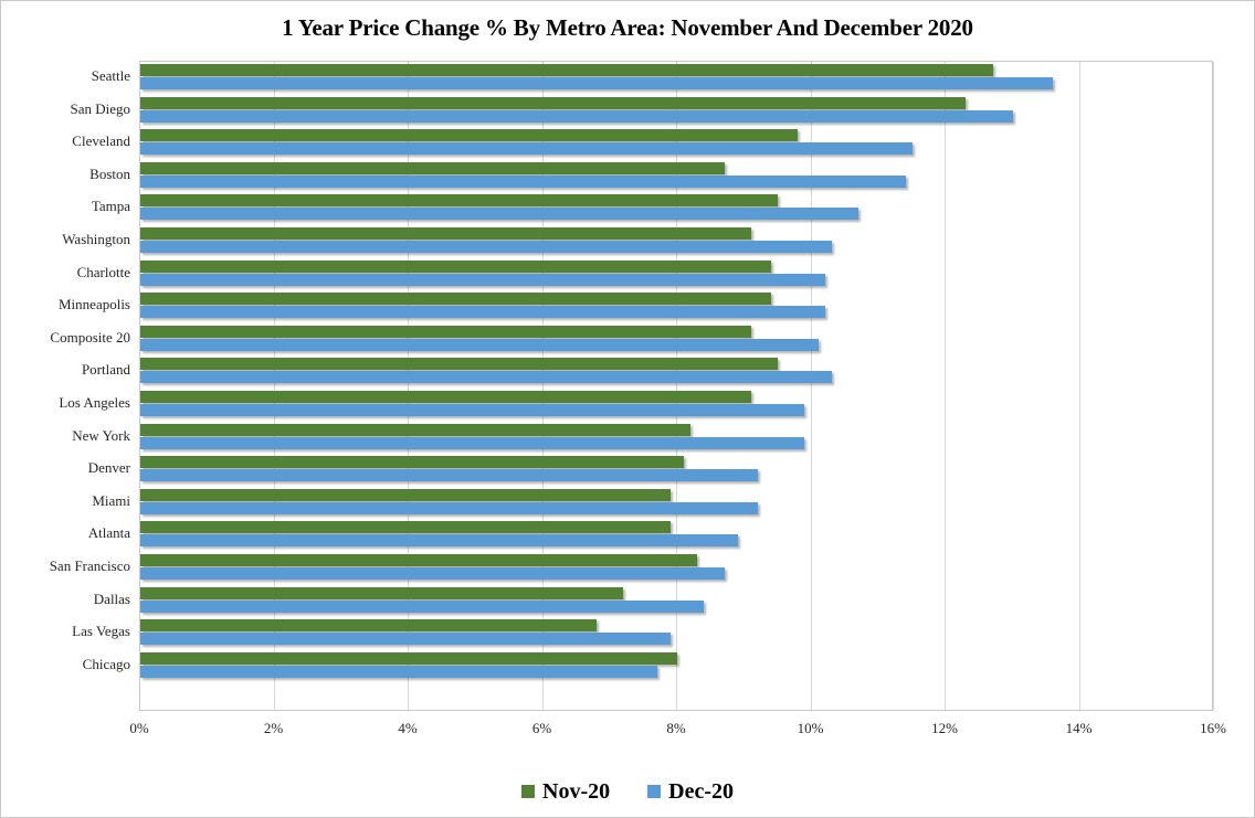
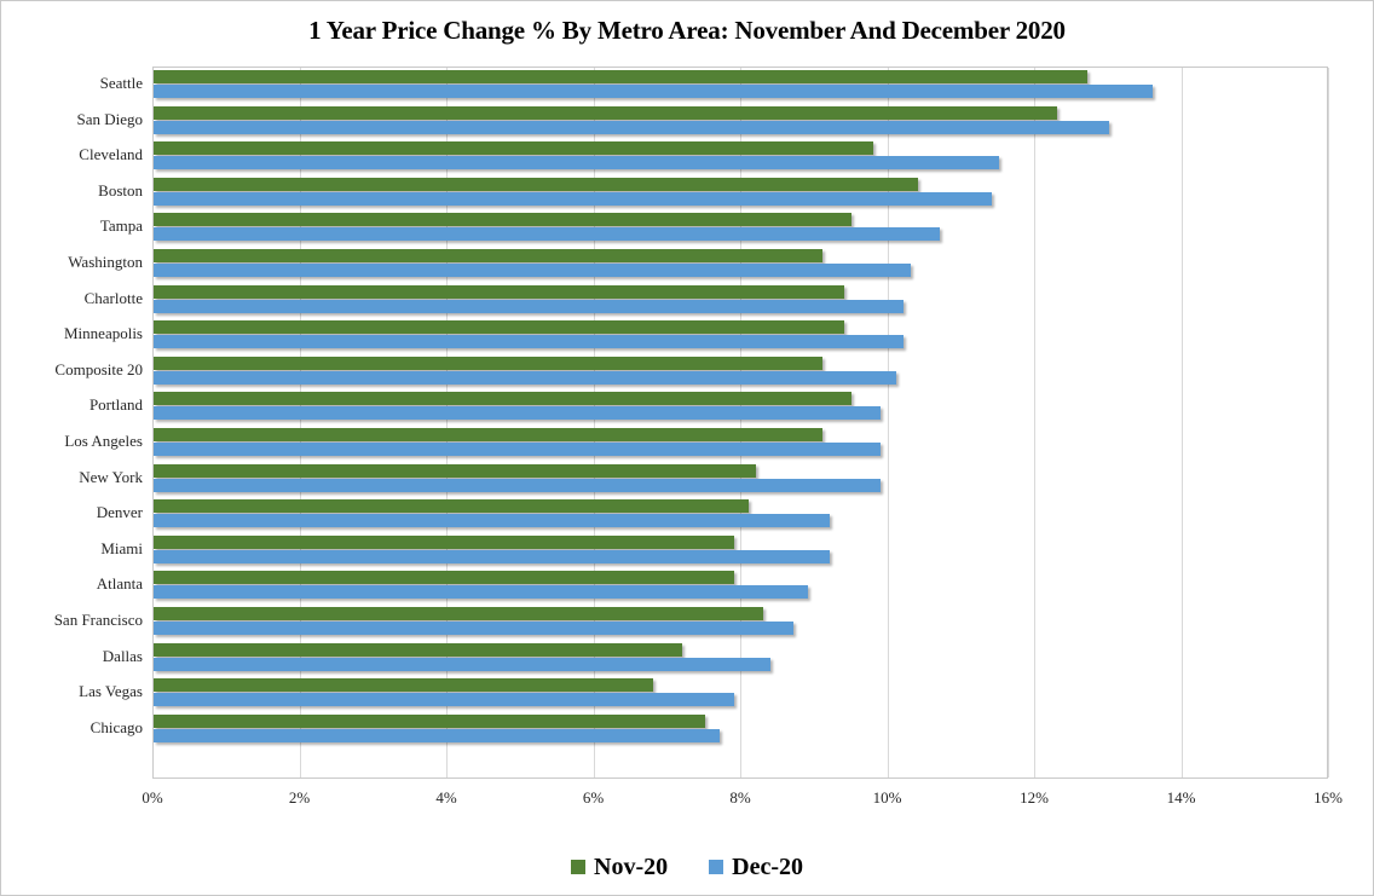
Nov-20/Boston: 8.7% -> 10.4%
Dec-20/Portland: 10.3% -> 9.9%
Nov-20/Chicago: 8.0% -> 7.5%
